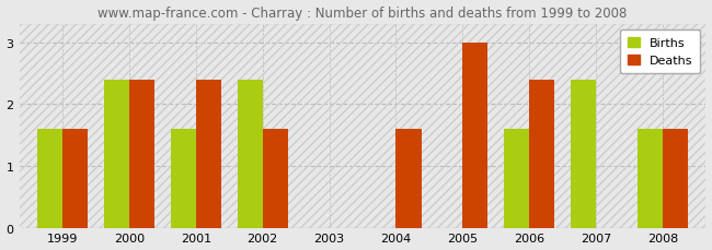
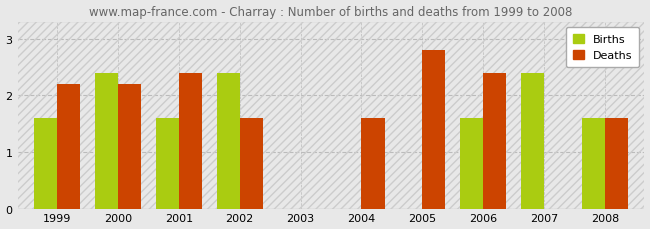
Deaths/1999: 1.6 -> 2.2
Deaths/2000: 2.4 -> 2.2
Deaths/2005: 3.0 -> 2.8
